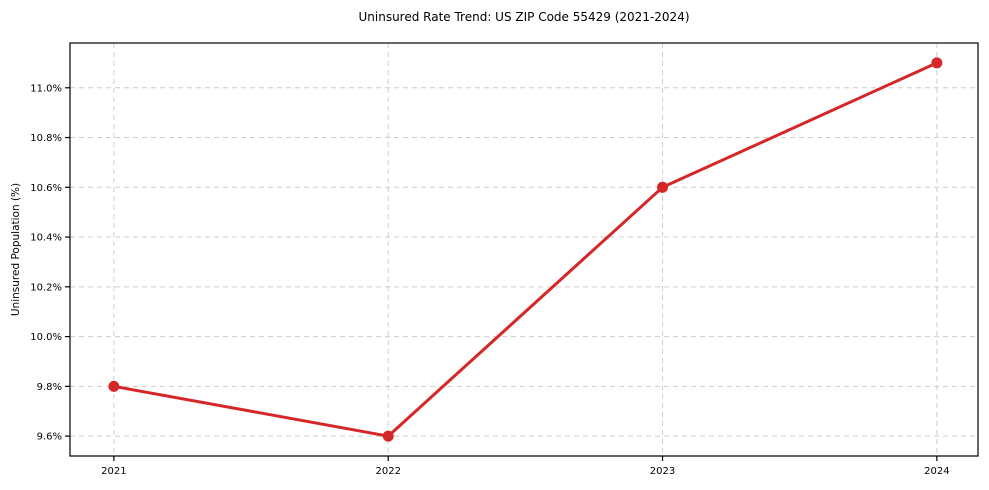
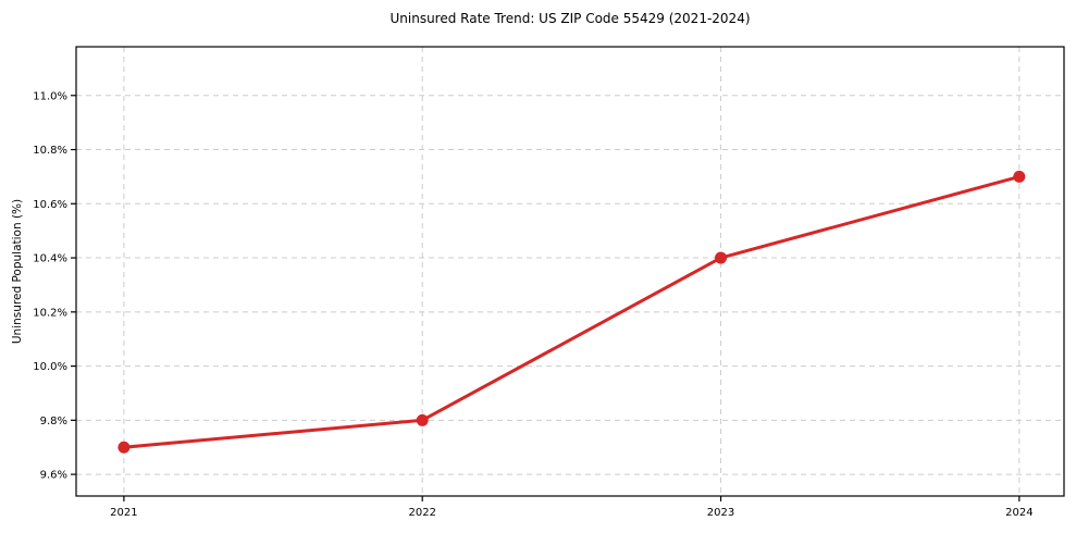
2021: 9.8% -> 9.7%
2022: 9.6% -> 9.8%
2023: 10.6% -> 10.4%
2024: 11.1% -> 10.7%
